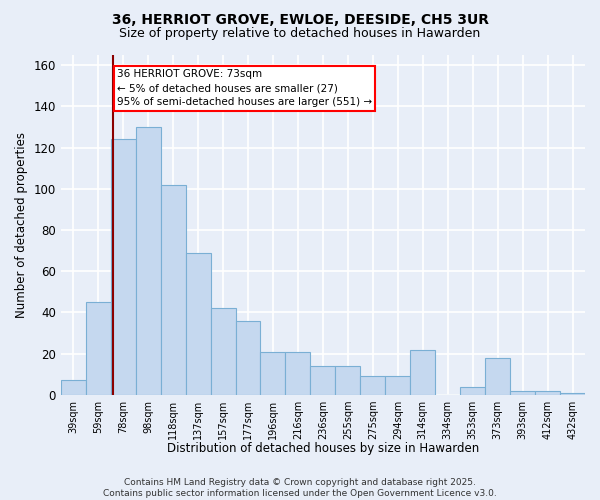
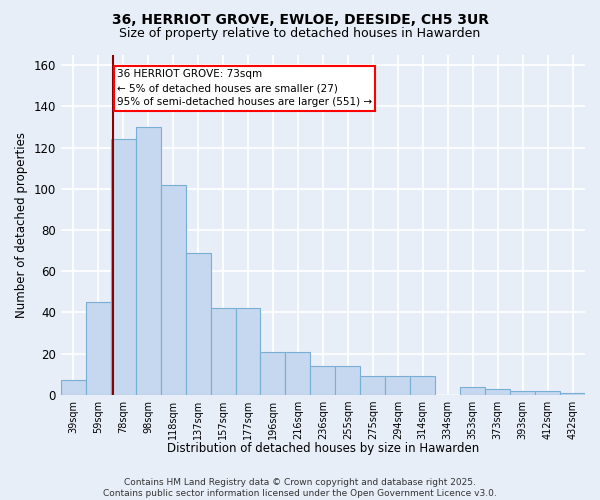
177sqm: 36 -> 42
314sqm: 22 -> 9
373sqm: 18 -> 3
